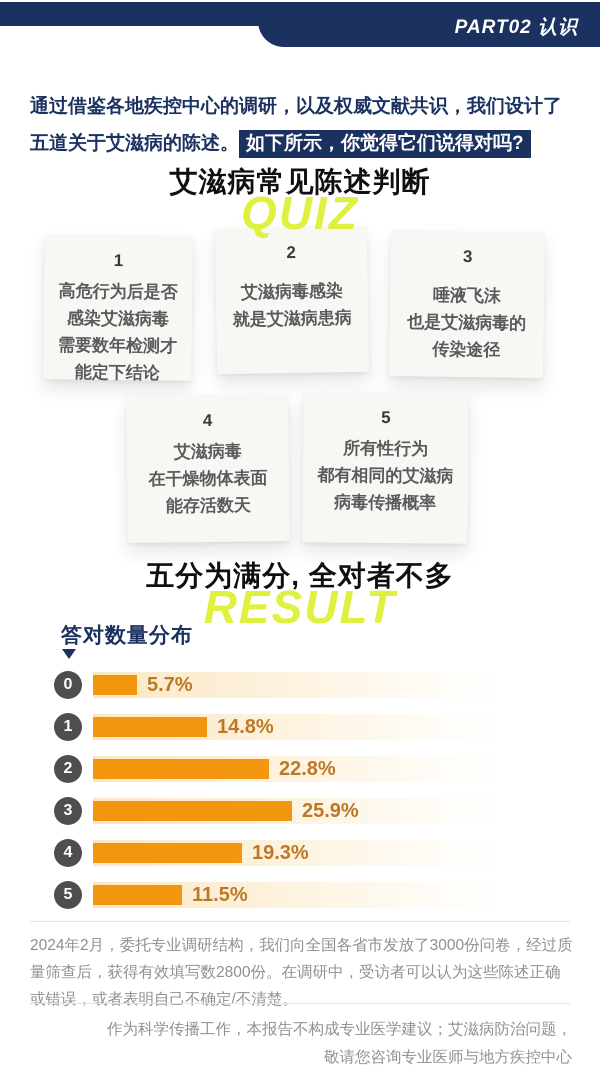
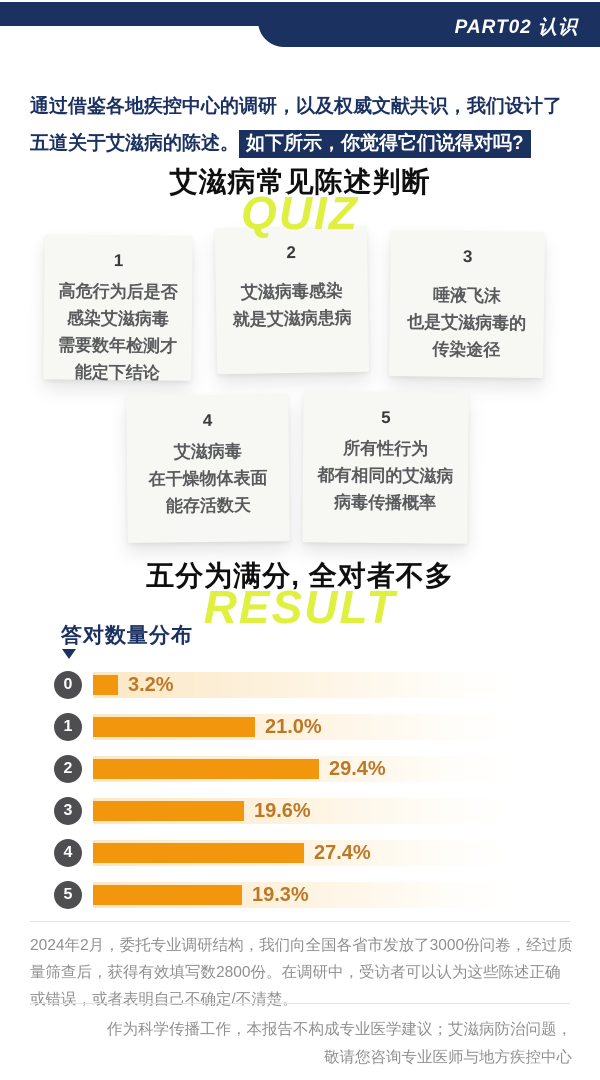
0: 5.7% -> 3.2%
1: 14.8% -> 21.0%
2: 22.8% -> 29.4%
3: 25.9% -> 19.6%
4: 19.3% -> 27.4%
5: 11.5% -> 19.3%
